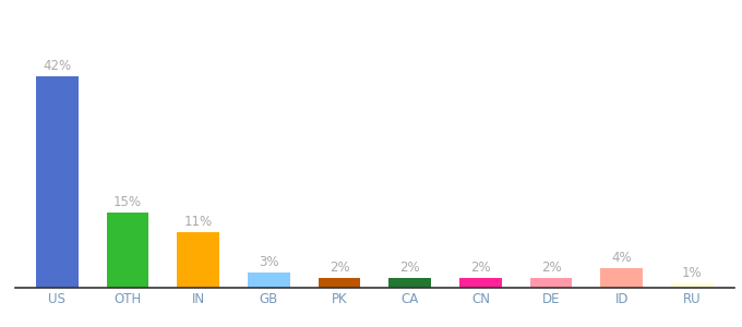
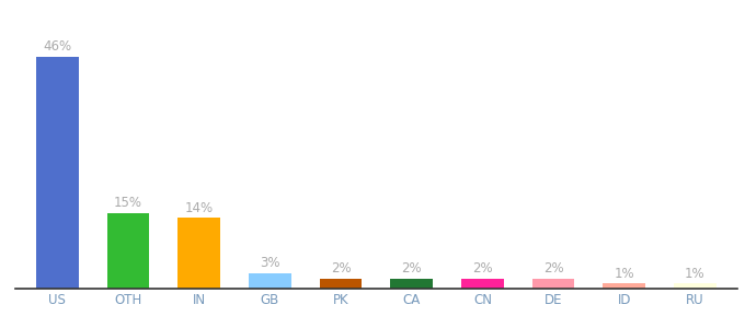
US: 42% -> 46%
IN: 11% -> 14%
ID: 4% -> 1%
